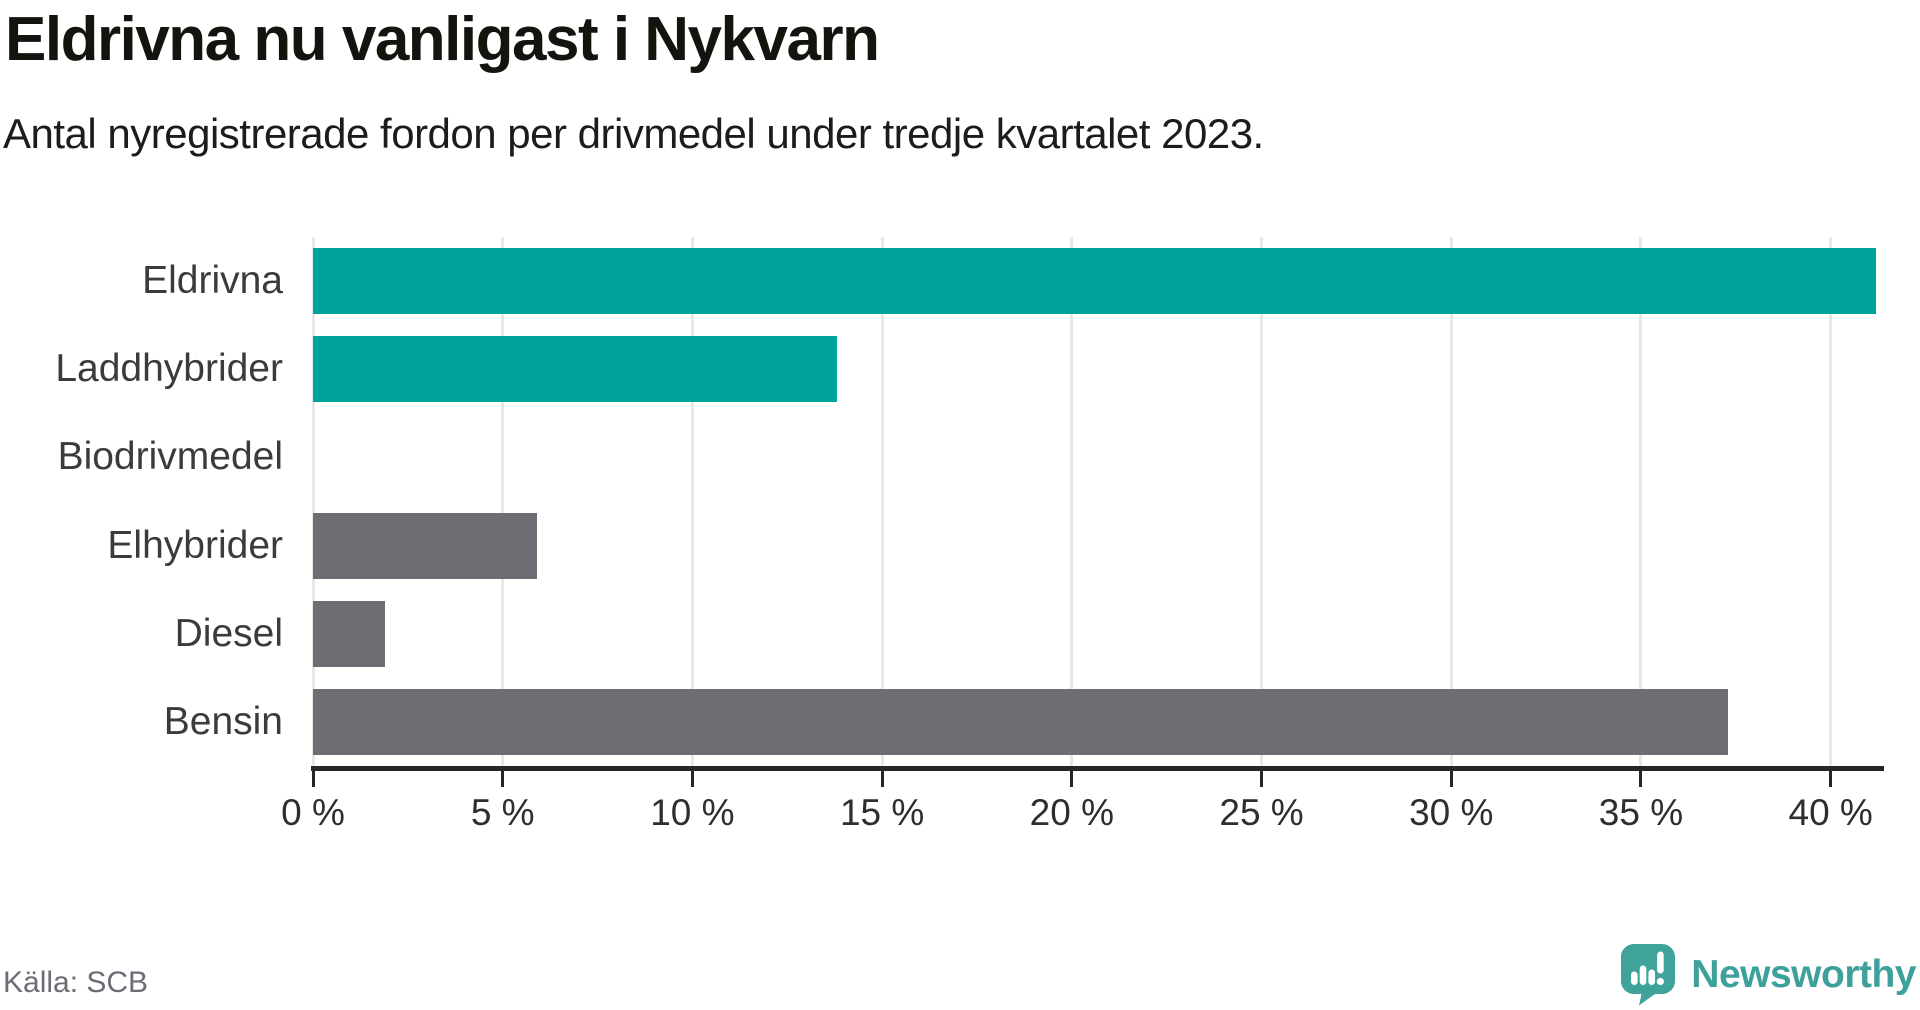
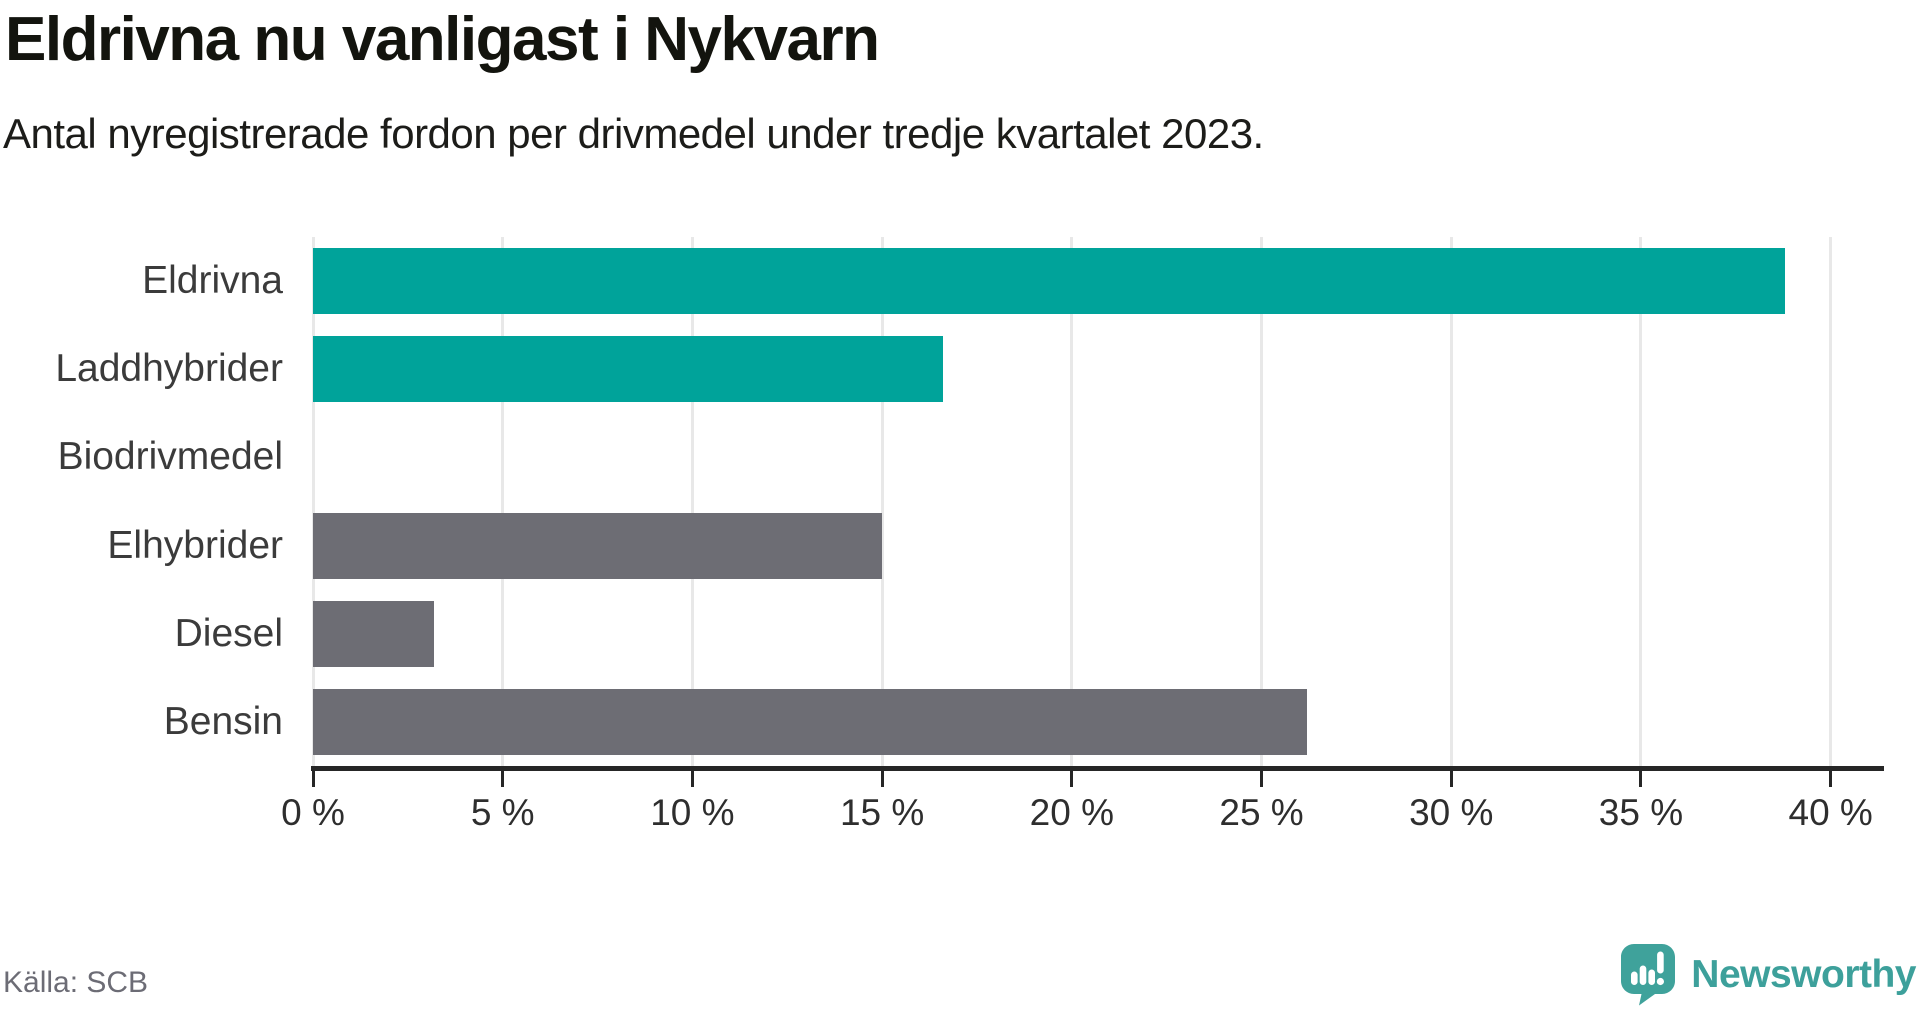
Eldrivna: 41.2% -> 38.8%
Laddhybrider: 13.8% -> 16.6%
Elhybrider: 5.9% -> 15.0%
Diesel: 1.9% -> 3.2%
Bensin: 37.3% -> 26.2%
